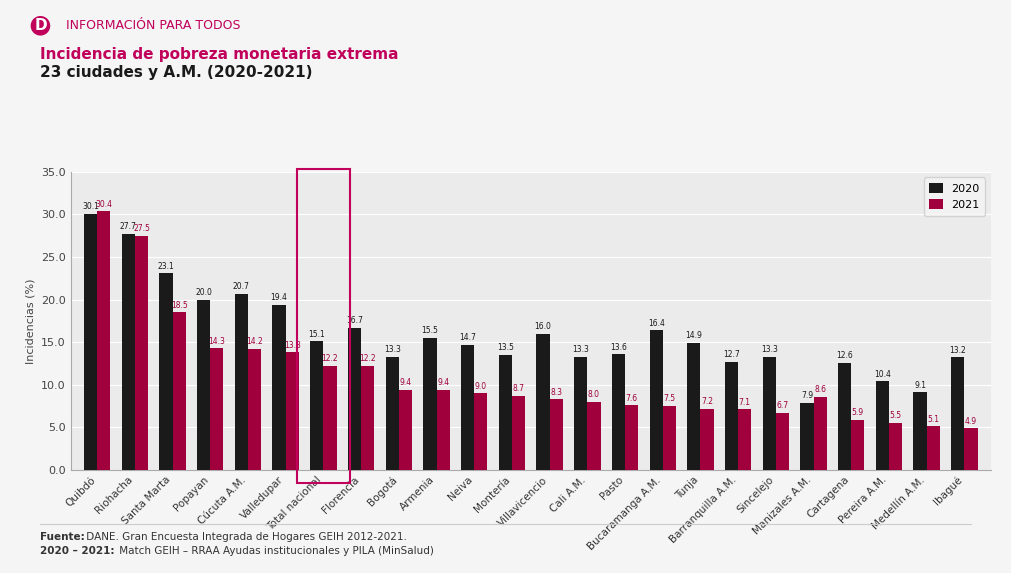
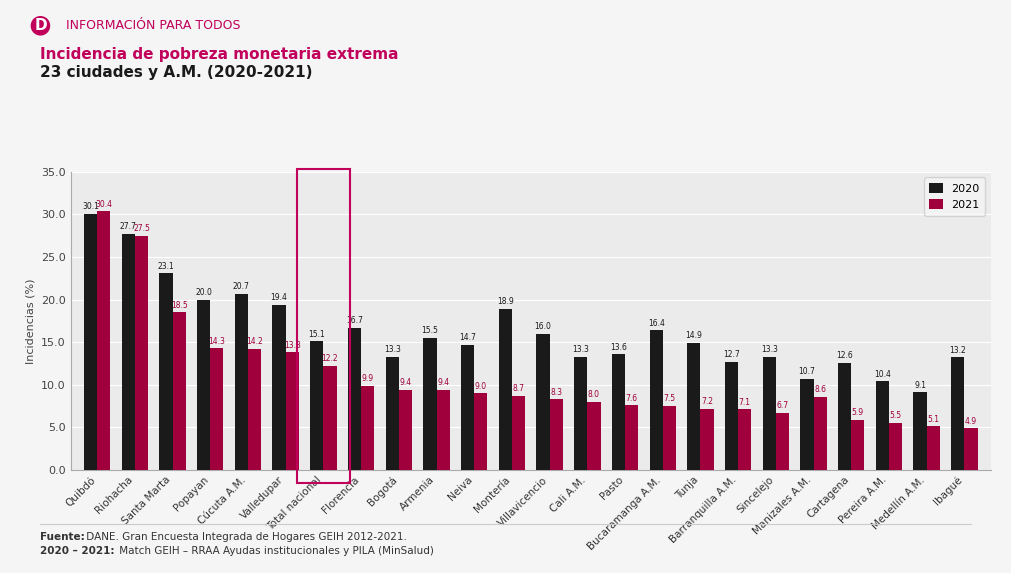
2021/Florencia: 12.2 -> 9.9
2020/Montería: 13.5 -> 18.9
2020/Manizales A.M.: 7.9 -> 10.7
